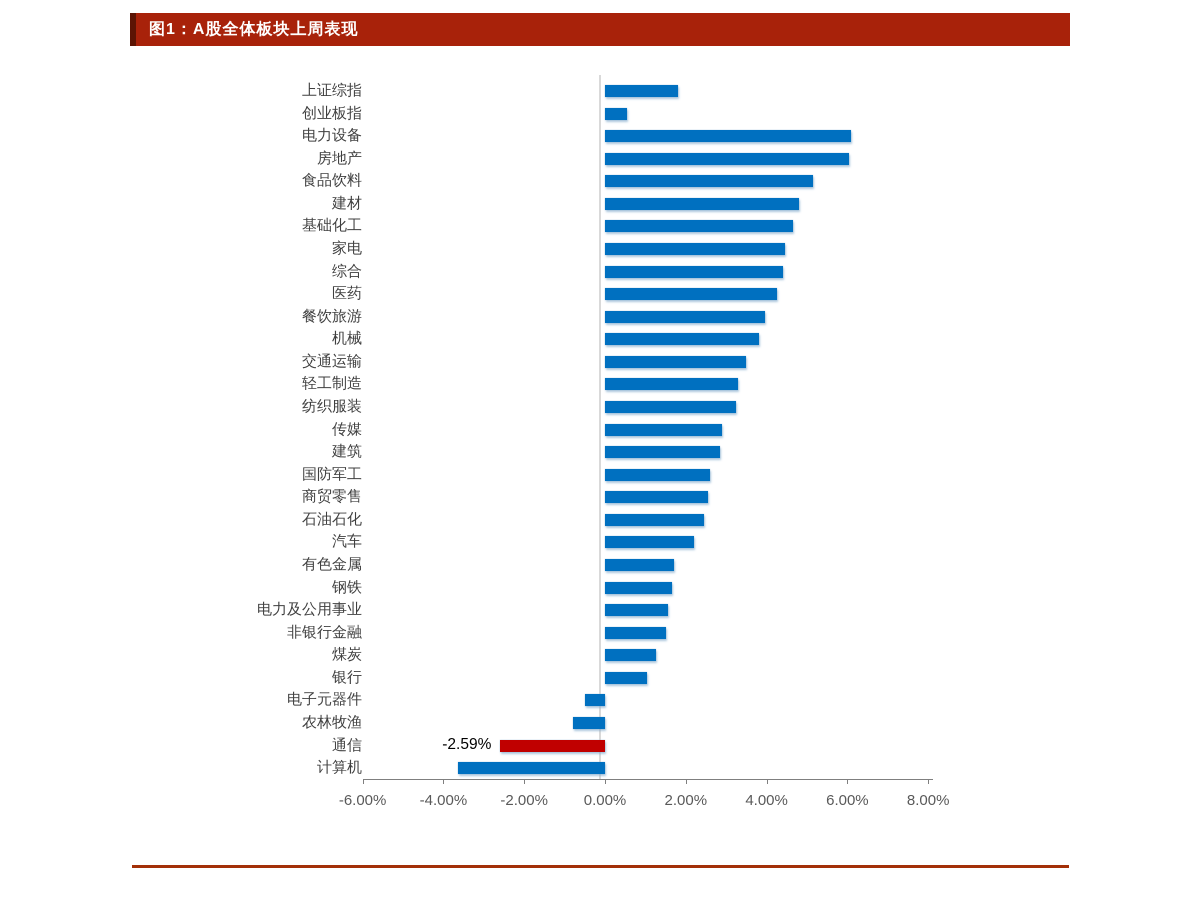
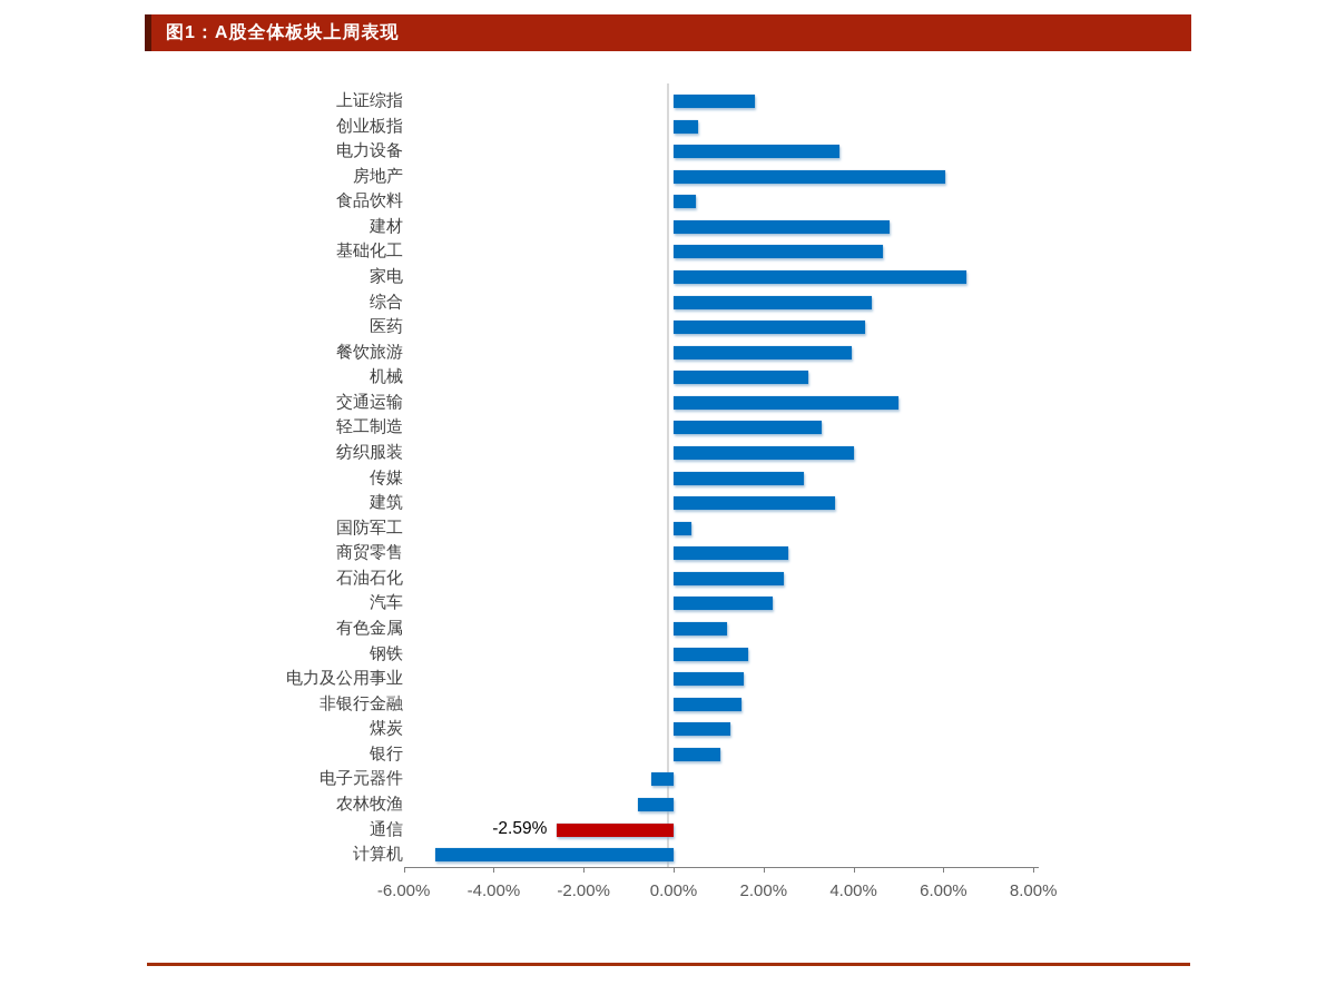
电力设备: 6.1% -> 3.7%
食品饮料: 5.2% -> 0.5%
家电: 4.5% -> 6.5%
机械: 3.8% -> 3.0%
交通运输: 3.5% -> 5.0%
纺织服装: 3.2% -> 4.0%
建筑: 2.9% -> 3.6%
国防军工: 2.6% -> 0.4%
有色金属: 1.7% -> 1.2%
计算机: -3.6% -> -5.3%
